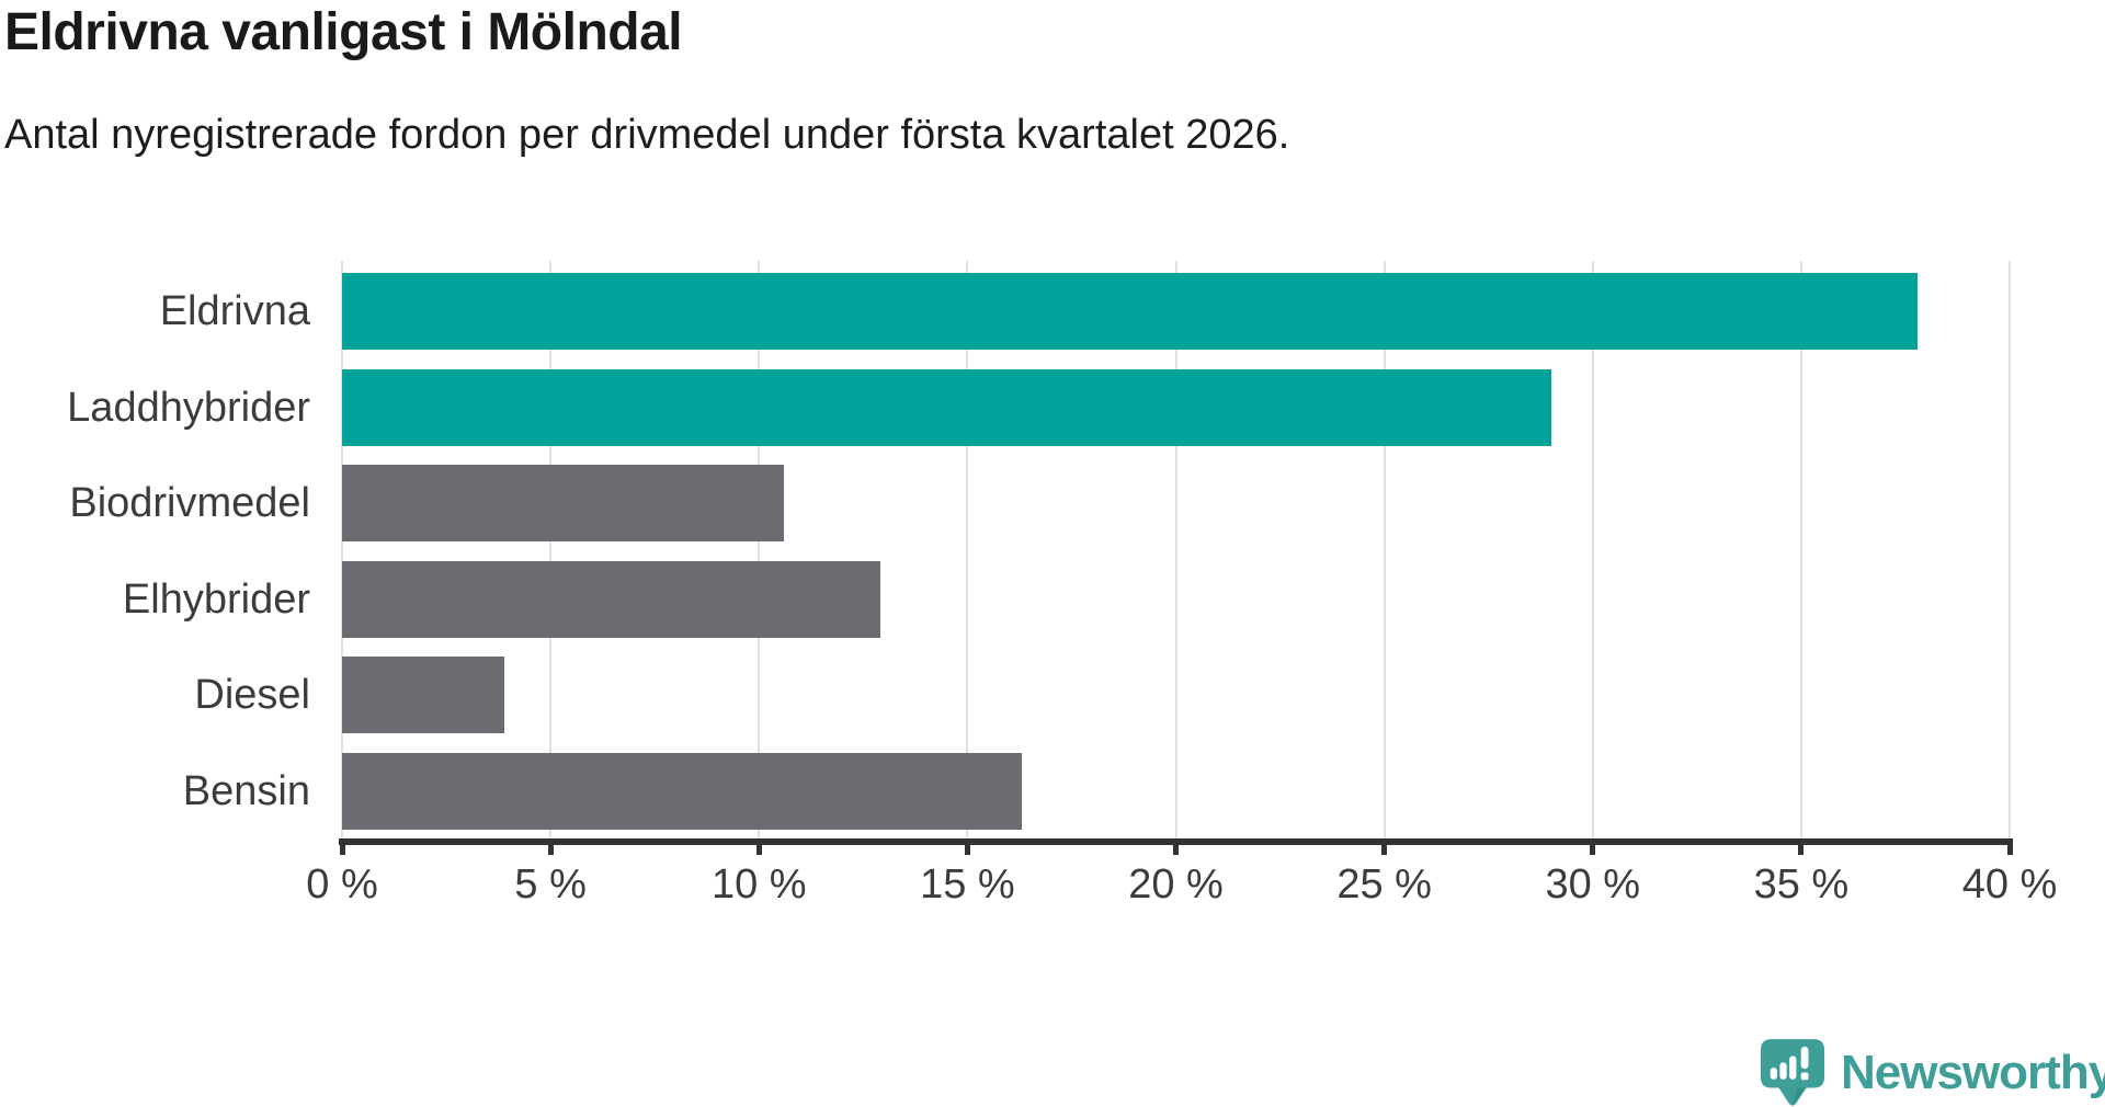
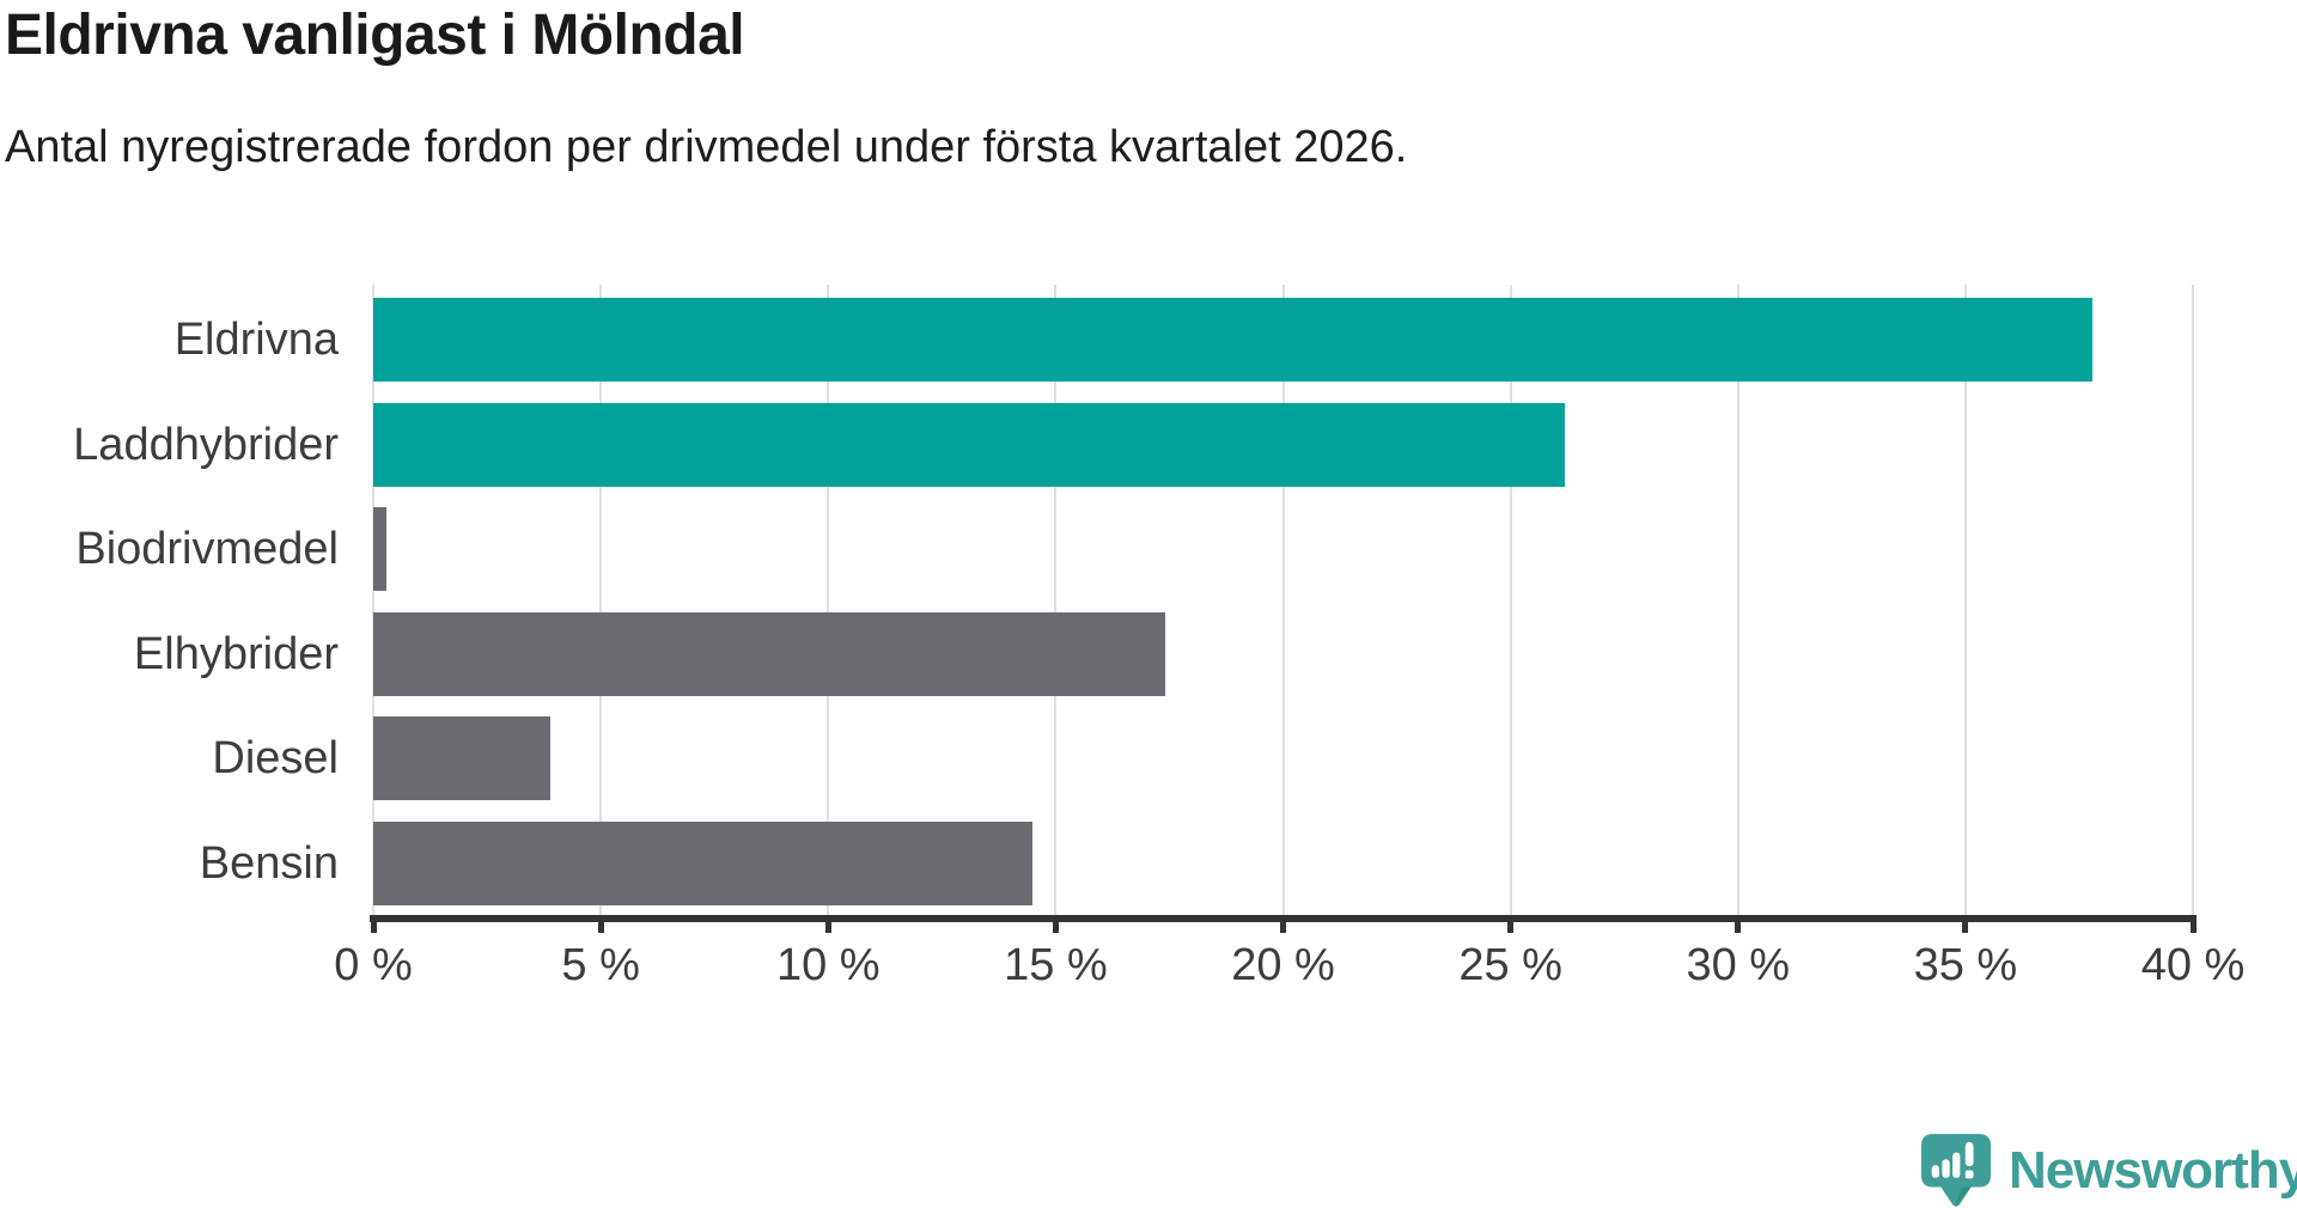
Laddhybrider: 29.0% -> 26.2%
Biodrivmedel: 10.6% -> 0.3%
Elhybrider: 12.9% -> 17.4%
Bensin: 16.3% -> 14.5%
